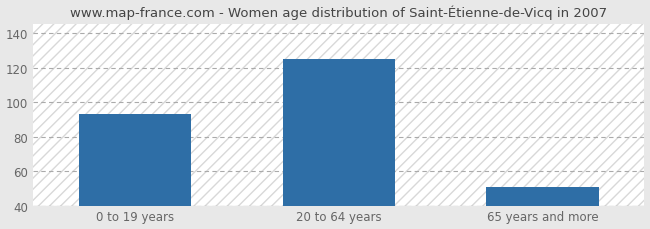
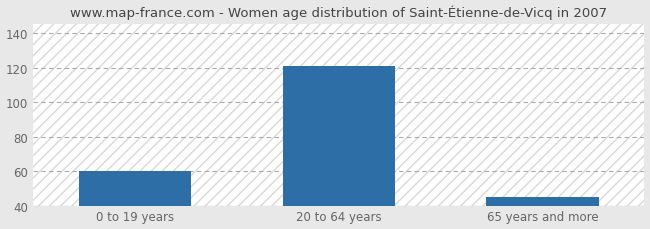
0 to 19 years: 93 -> 60
20 to 64 years: 125 -> 121
65 years and more: 51 -> 45
